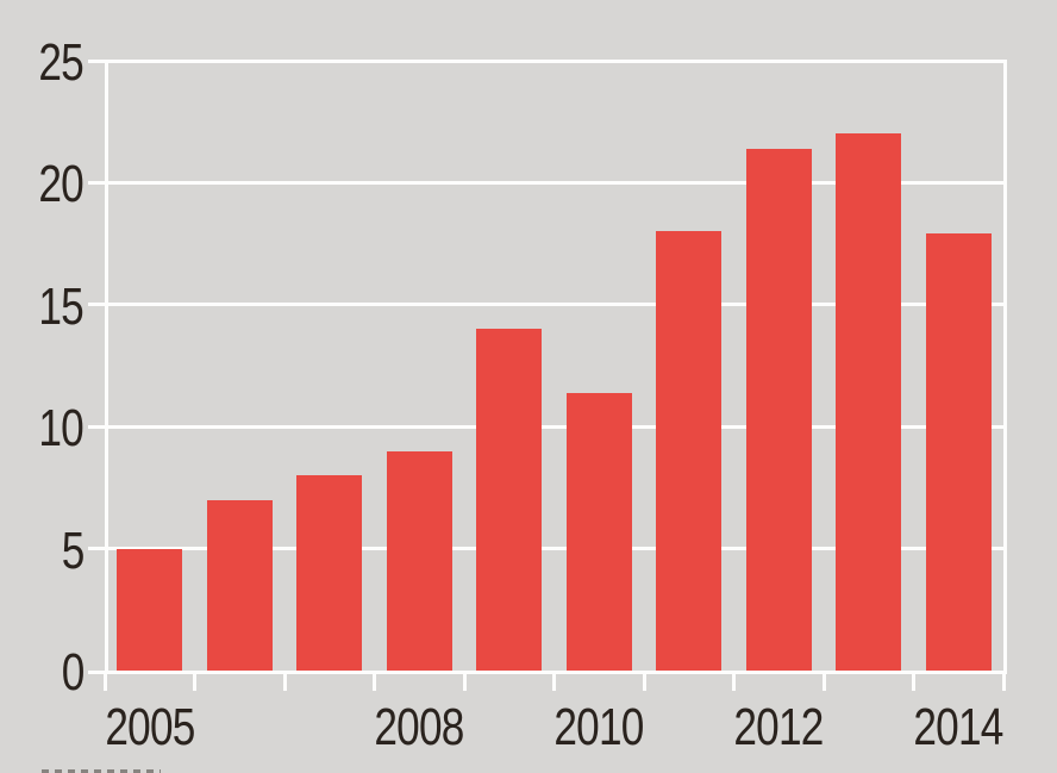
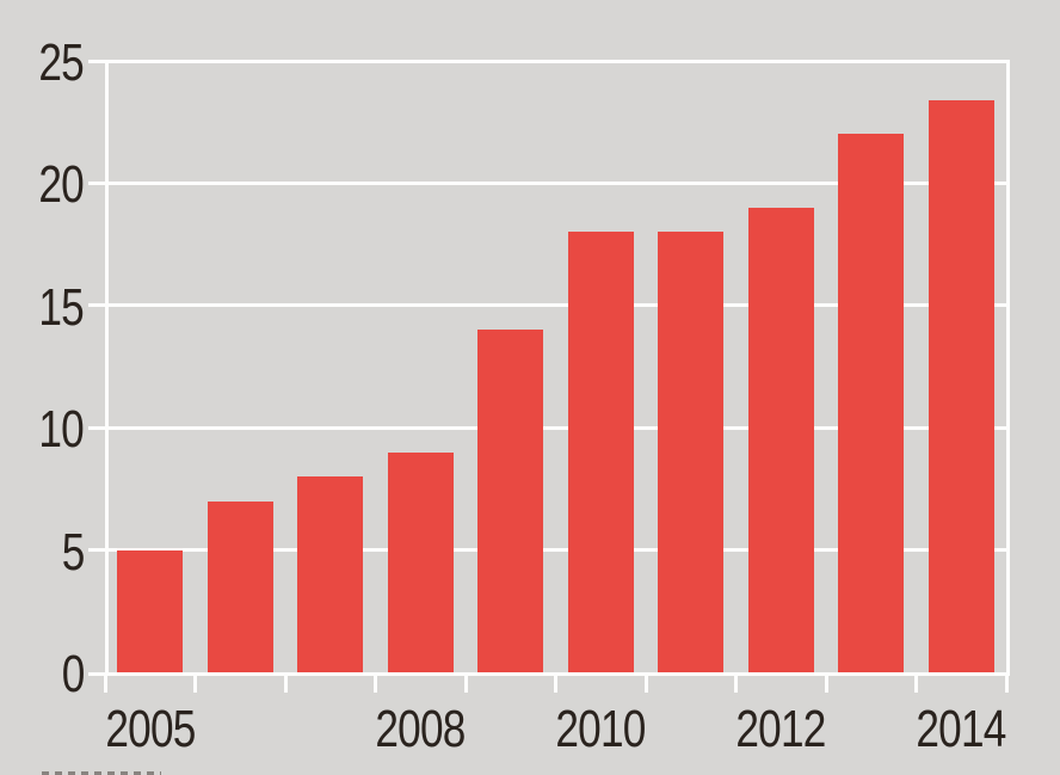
2010: 11.4 -> 18.0
2012: 21.4 -> 19.0
2014: 17.9 -> 23.4
